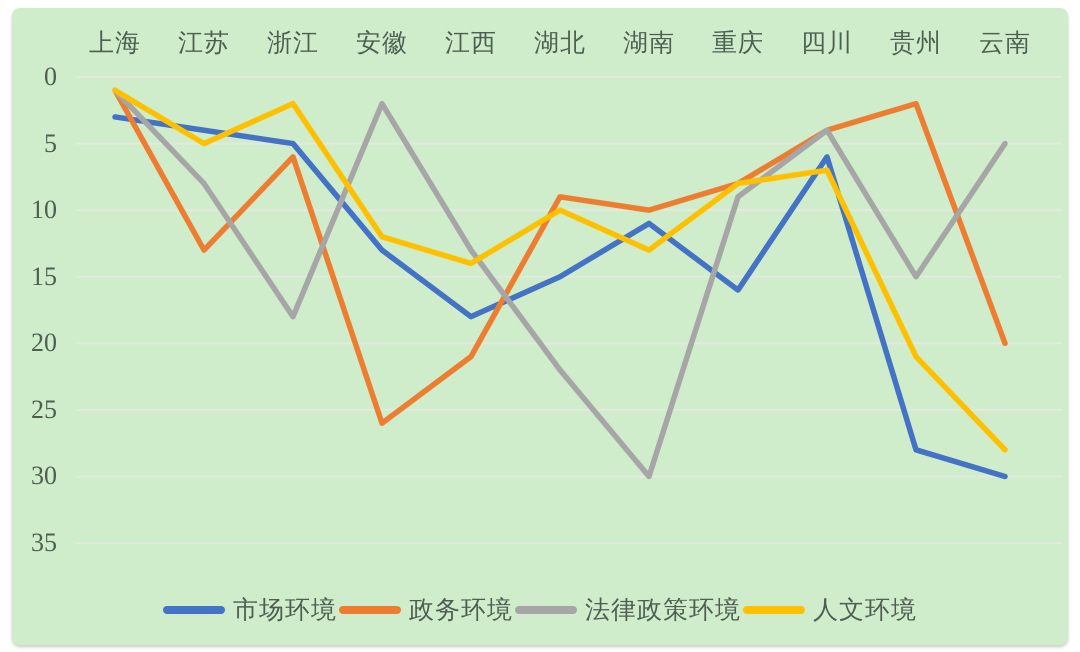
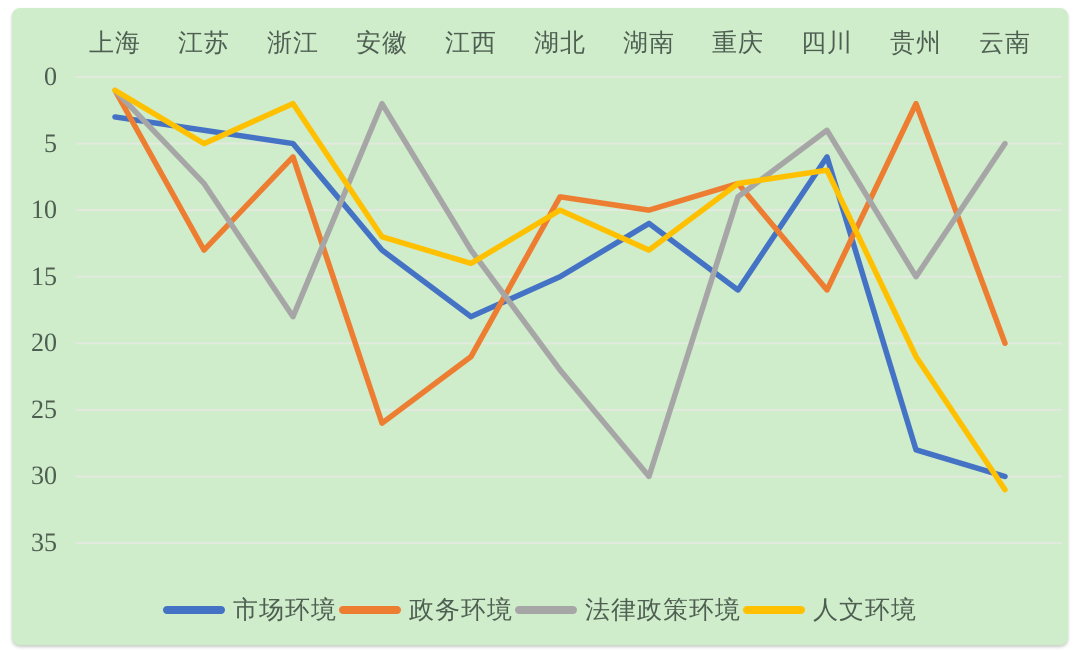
政务环境/四川: 4 -> 16
人文环境/云南: 28 -> 31
